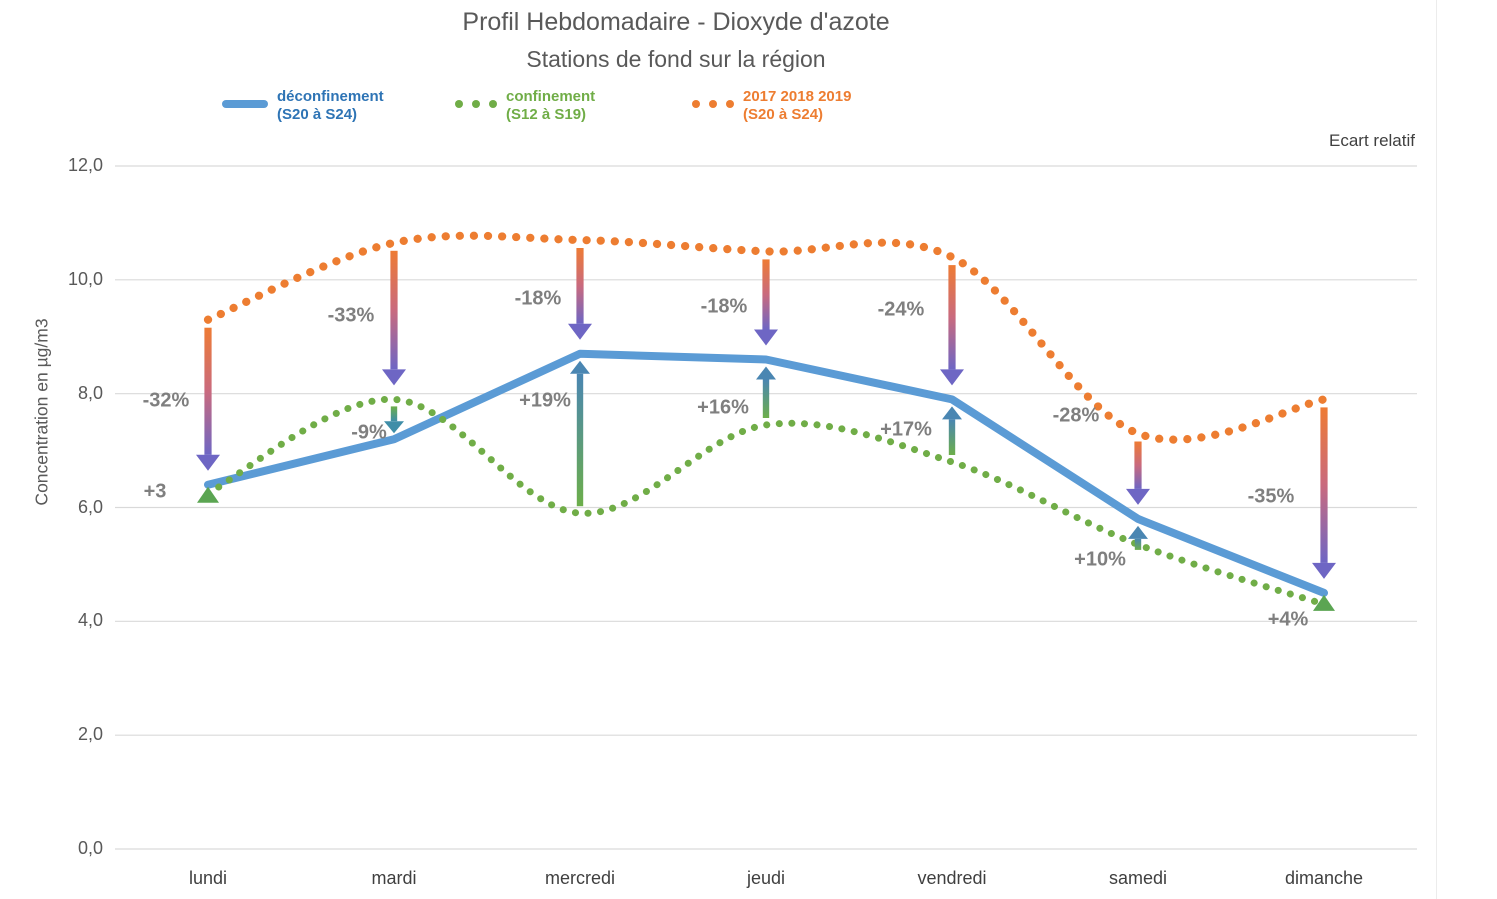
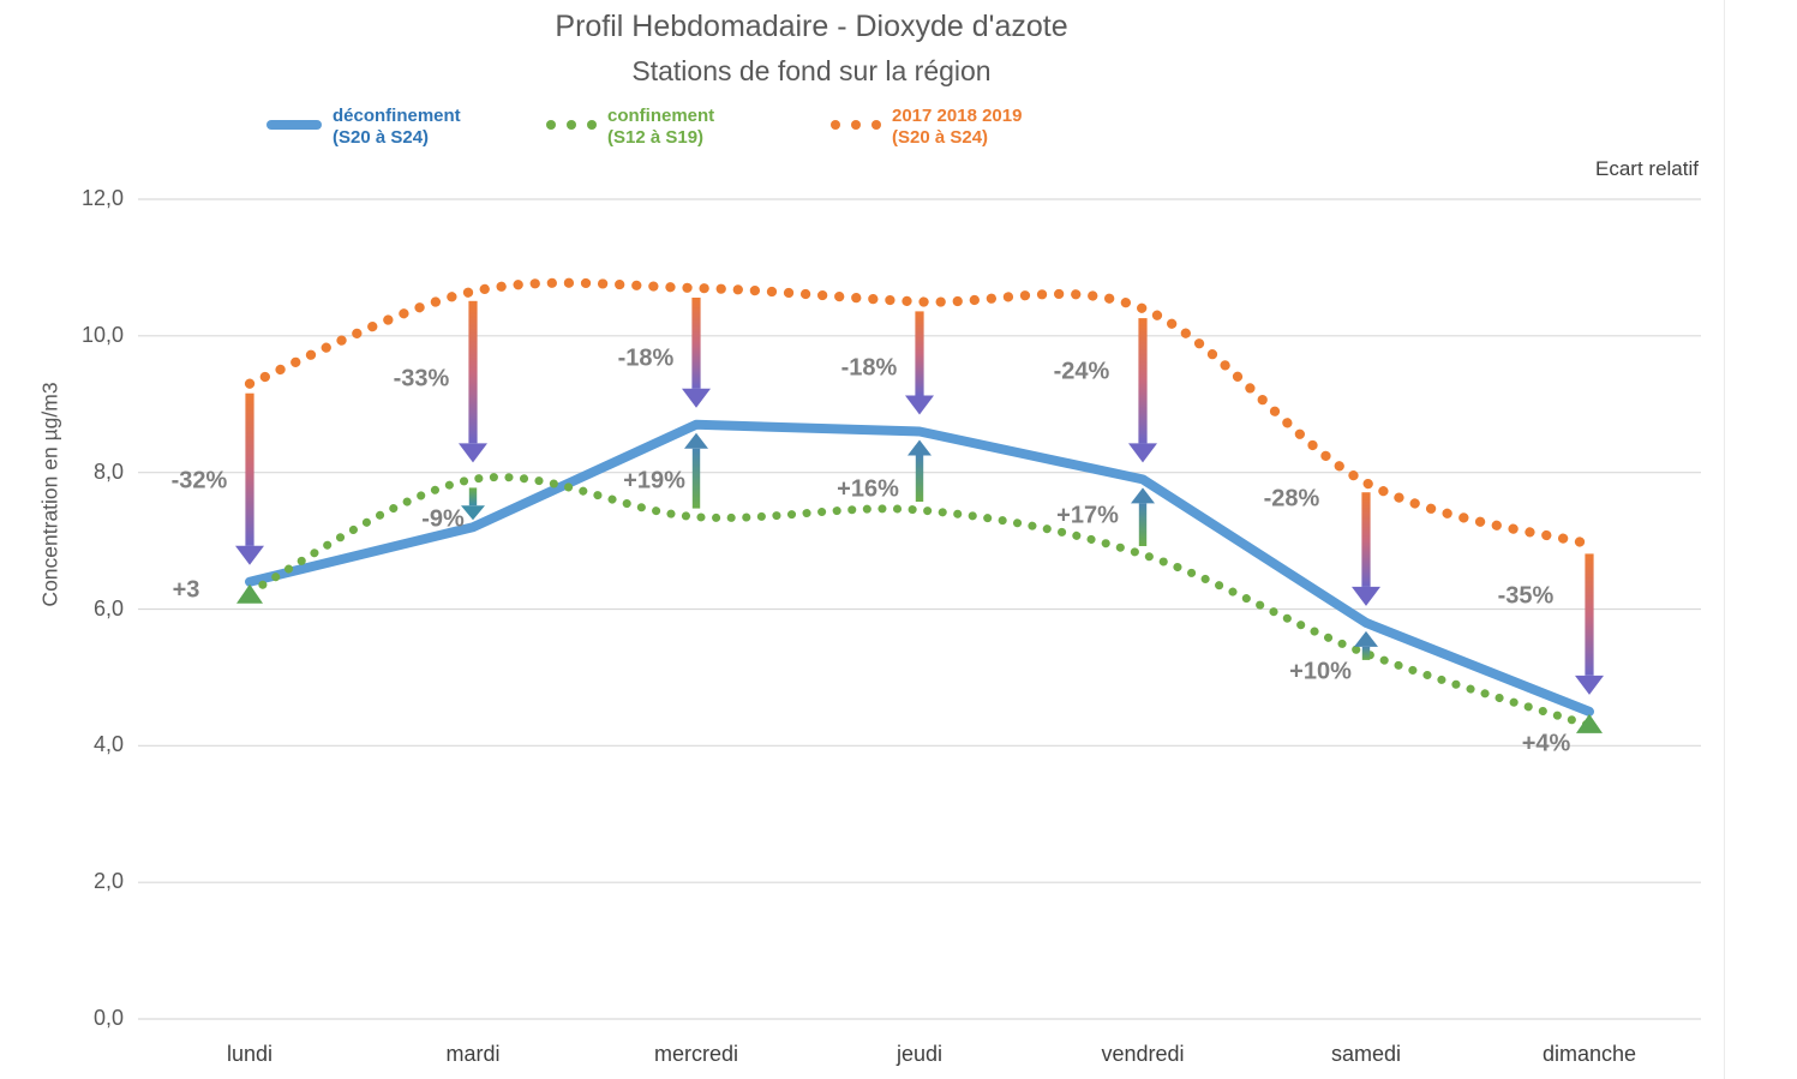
confinement (S12 à S19)/mercredi: 5,9 -> 7,3
2017 2018 2019 (S20 à S24)/samedi: 7,3 -> 7,8
2017 2018 2019 (S20 à S24)/dimanche: 7,9 -> 7,0
